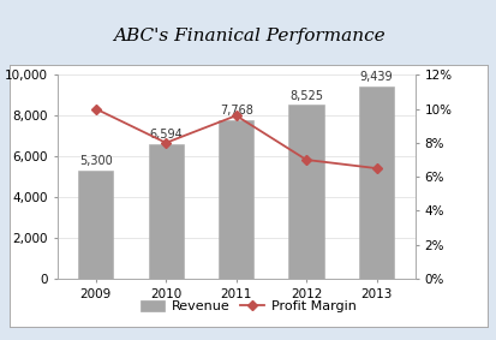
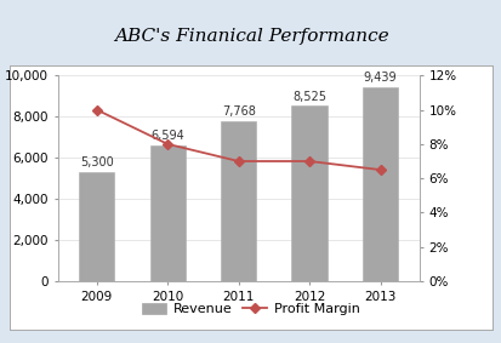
Profit Margin/2011: 9.6% -> 7.0%
